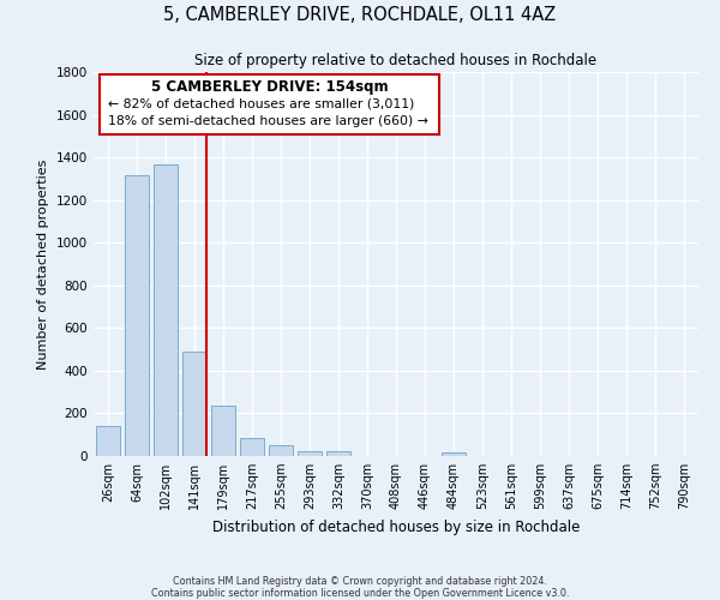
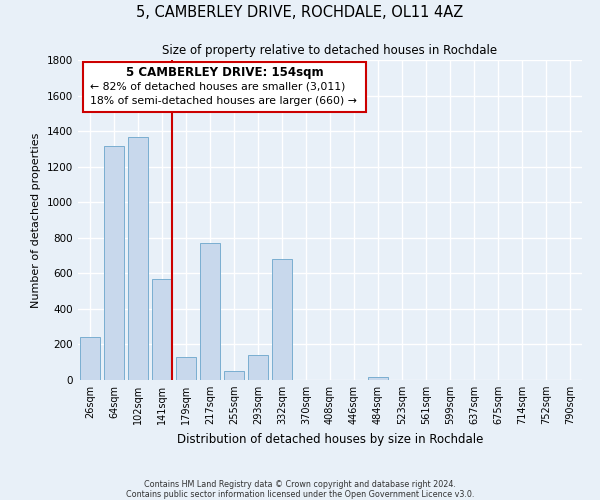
26sqm: 140 -> 240
141sqm: 490 -> 570
179sqm: 240 -> 130
217sqm: 80 -> 770
293sqm: 20 -> 140
332sqm: 20 -> 680
